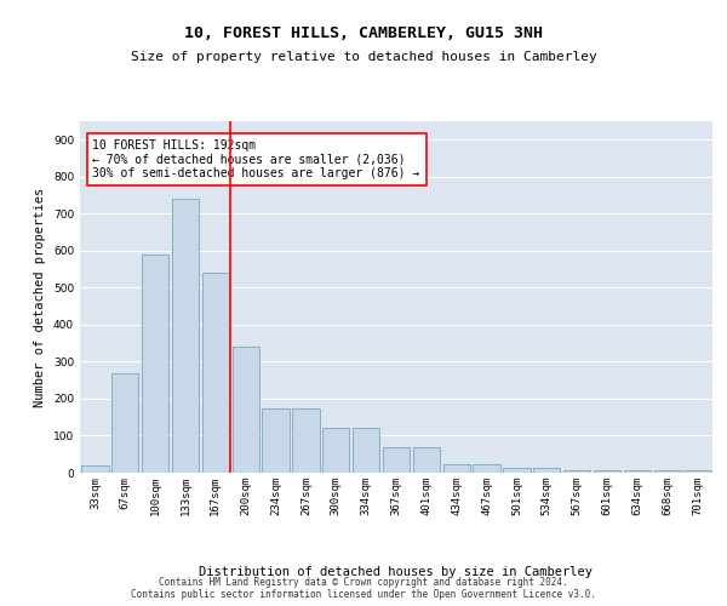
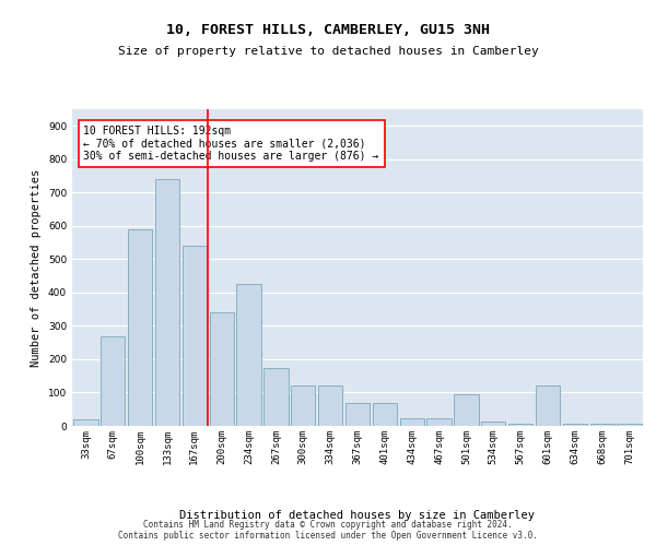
234sqm: 175 -> 425
501sqm: 14 -> 95
601sqm: 8 -> 120
